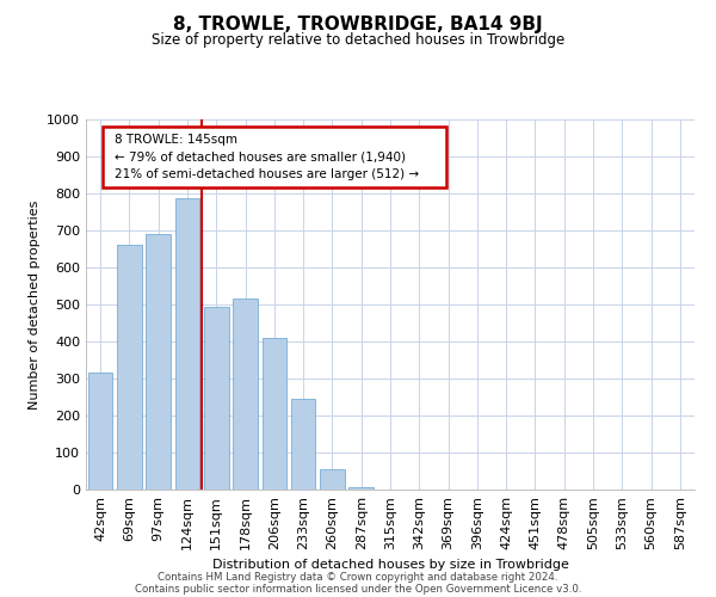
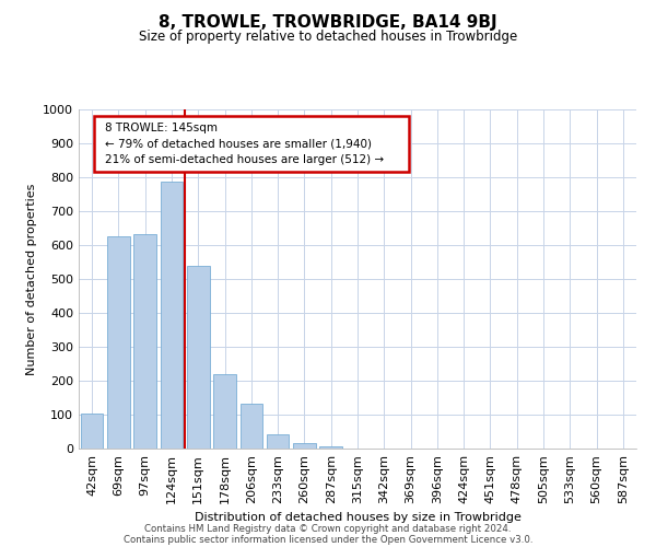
42sqm: 315 -> 103
69sqm: 660 -> 627
97sqm: 690 -> 631
151sqm: 495 -> 540
178sqm: 515 -> 220
206sqm: 410 -> 133
233sqm: 245 -> 43
260sqm: 55 -> 17
